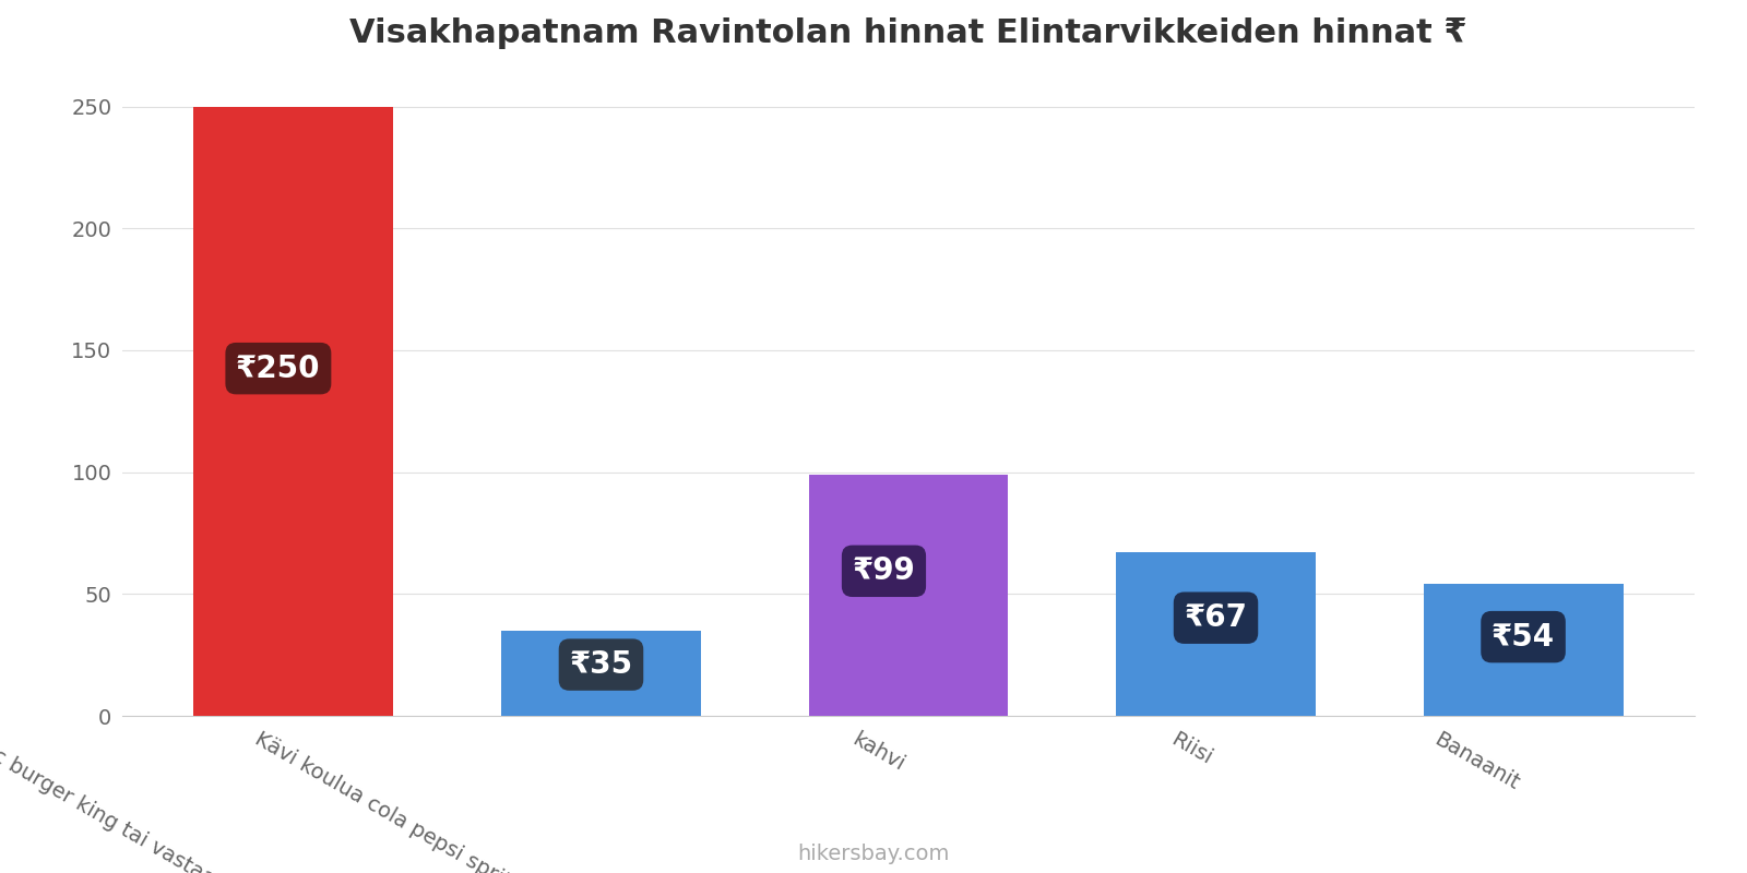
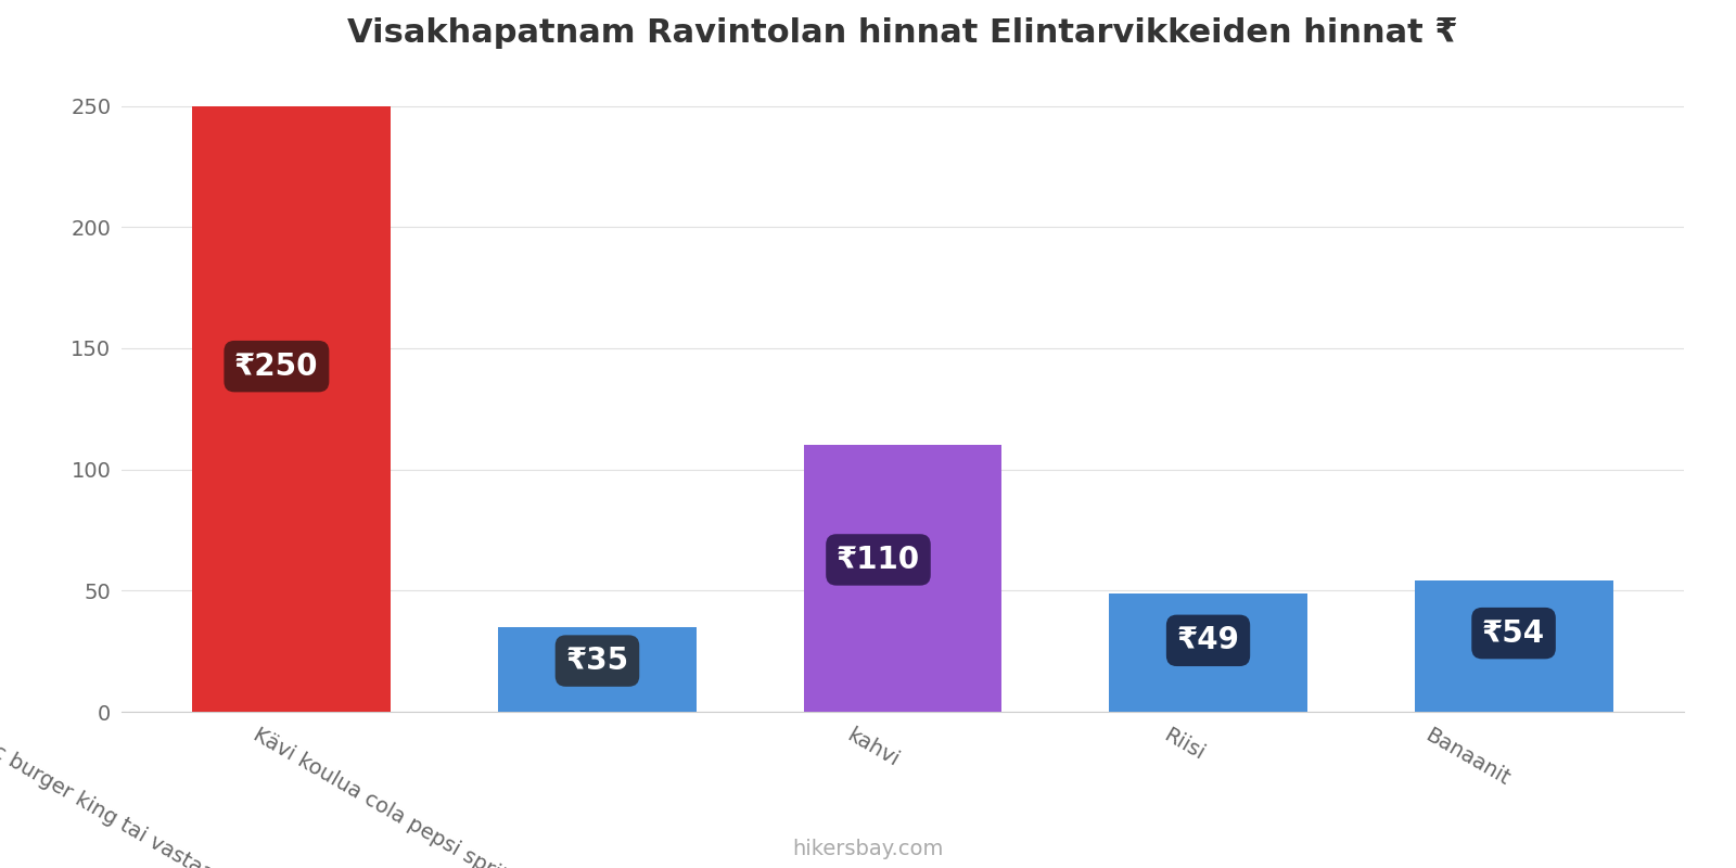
kahvi: ₹99 -> ₹110
Riisi: ₹67 -> ₹49
